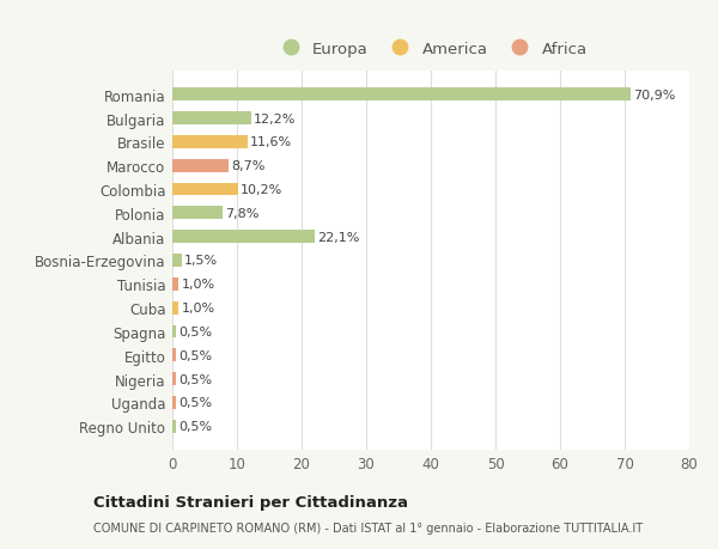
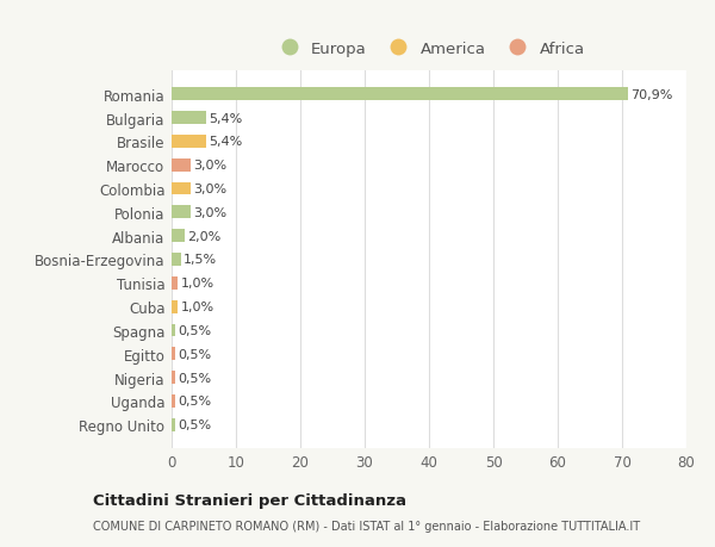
Bulgaria: 12,2% -> 5,4%
Brasile: 11,6% -> 5,4%
Marocco: 8,7% -> 3,0%
Colombia: 10,2% -> 3,0%
Polonia: 7,8% -> 3,0%
Albania: 22,1% -> 2,0%
